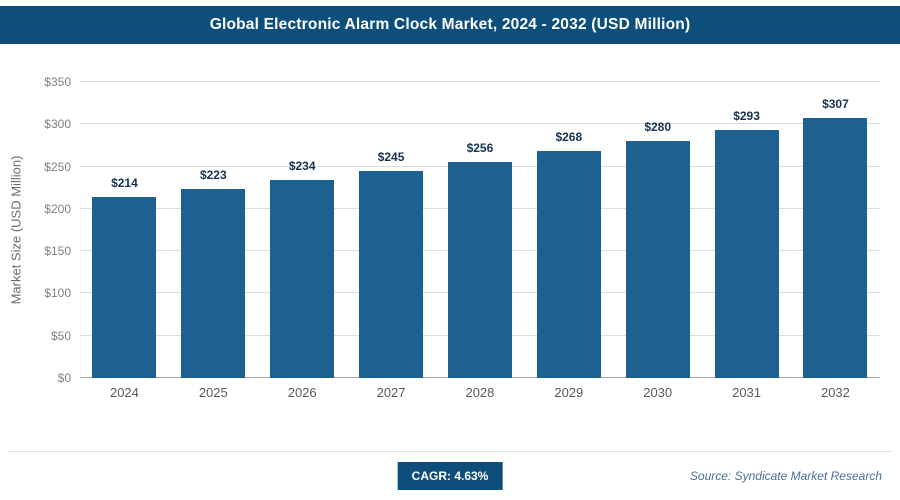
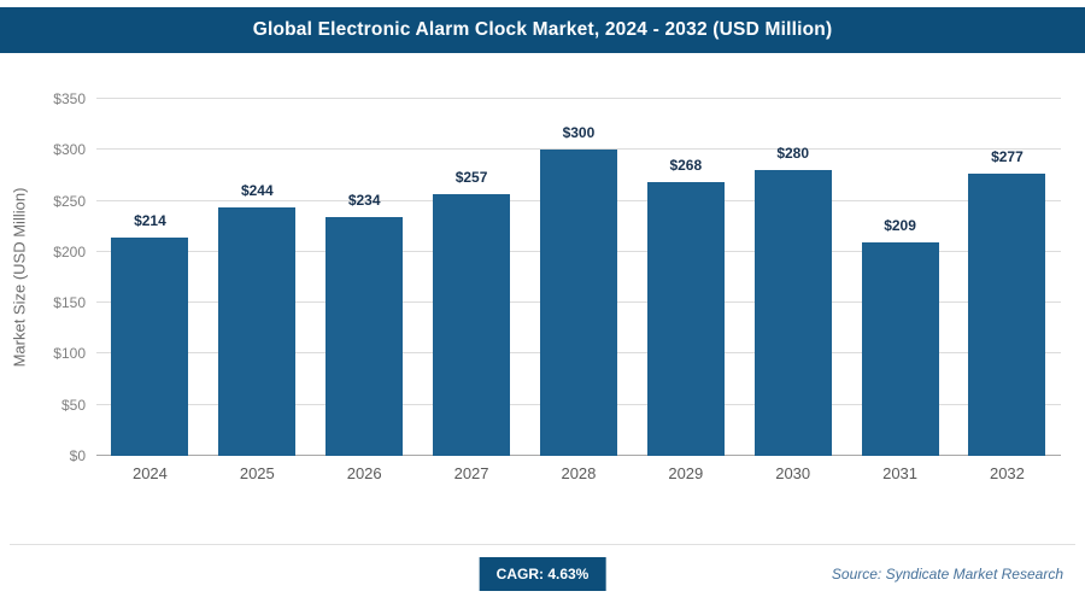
2025: $223 -> $244
2027: $245 -> $257
2028: $256 -> $300
2031: $293 -> $209
2032: $307 -> $277
